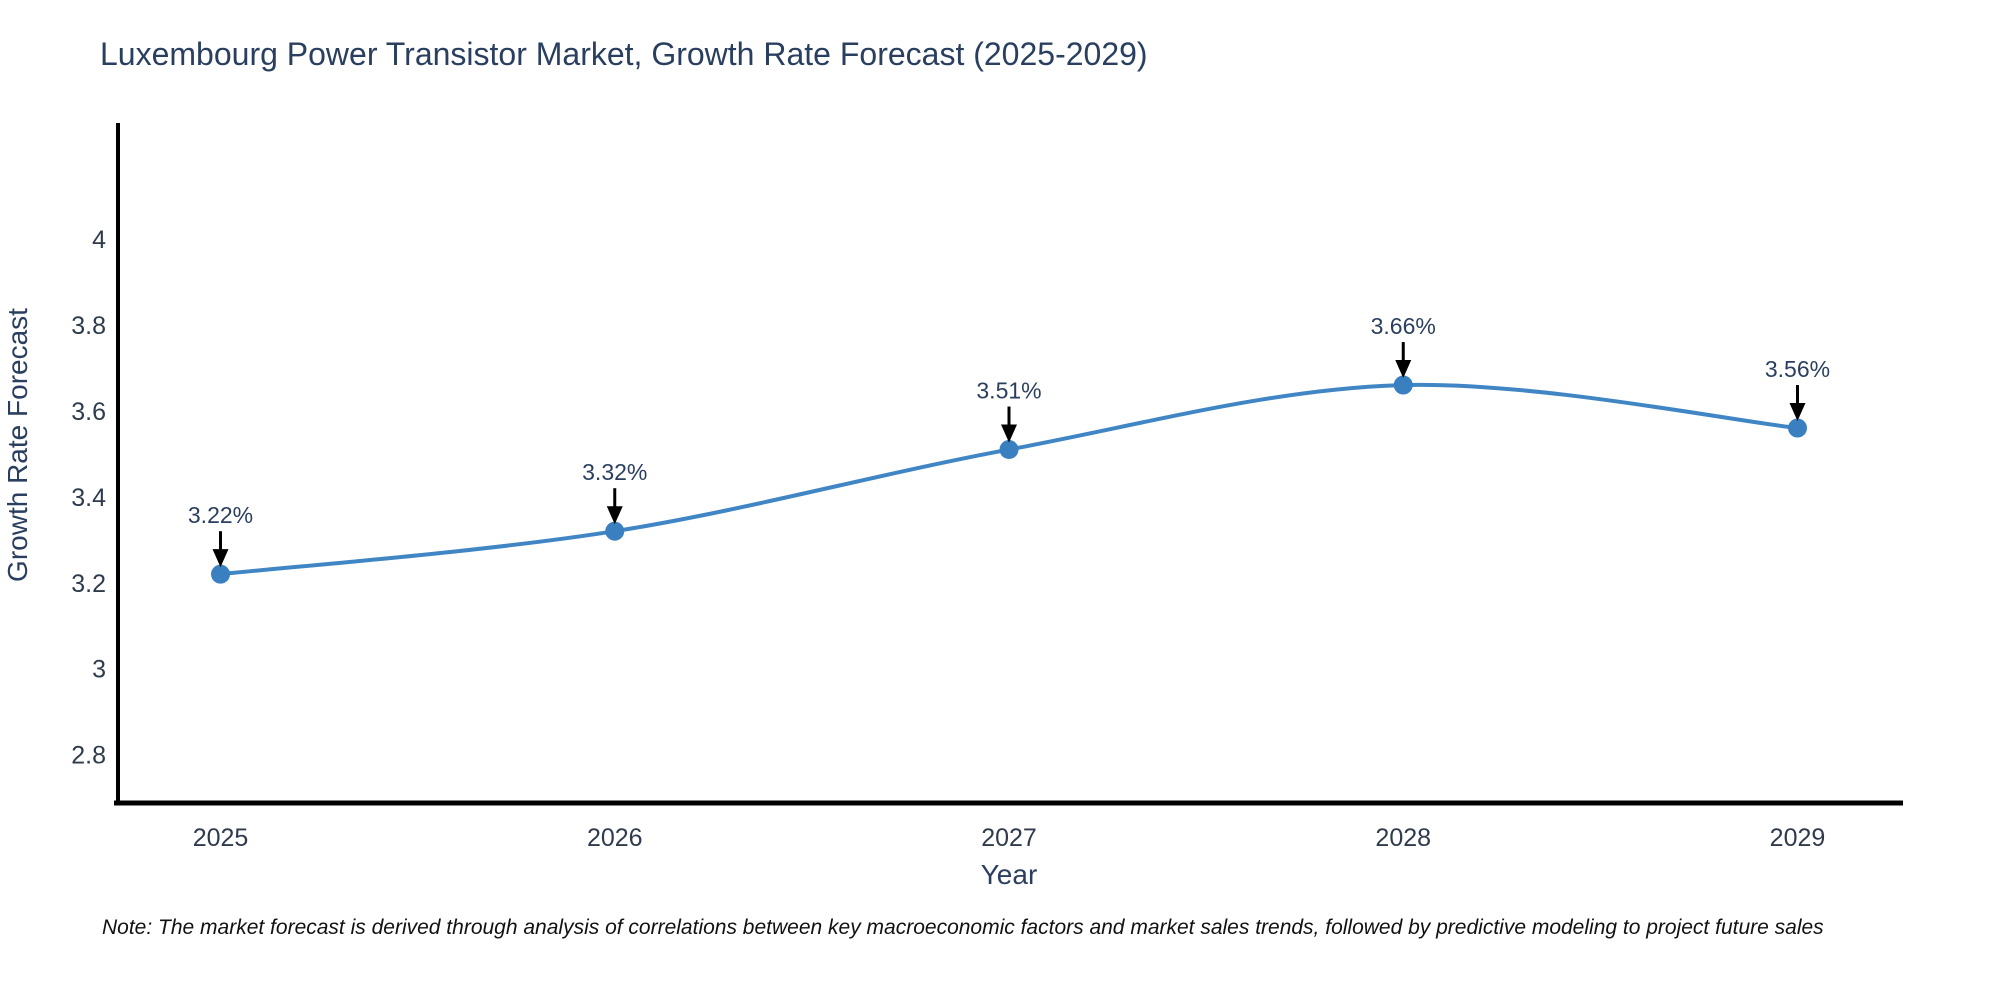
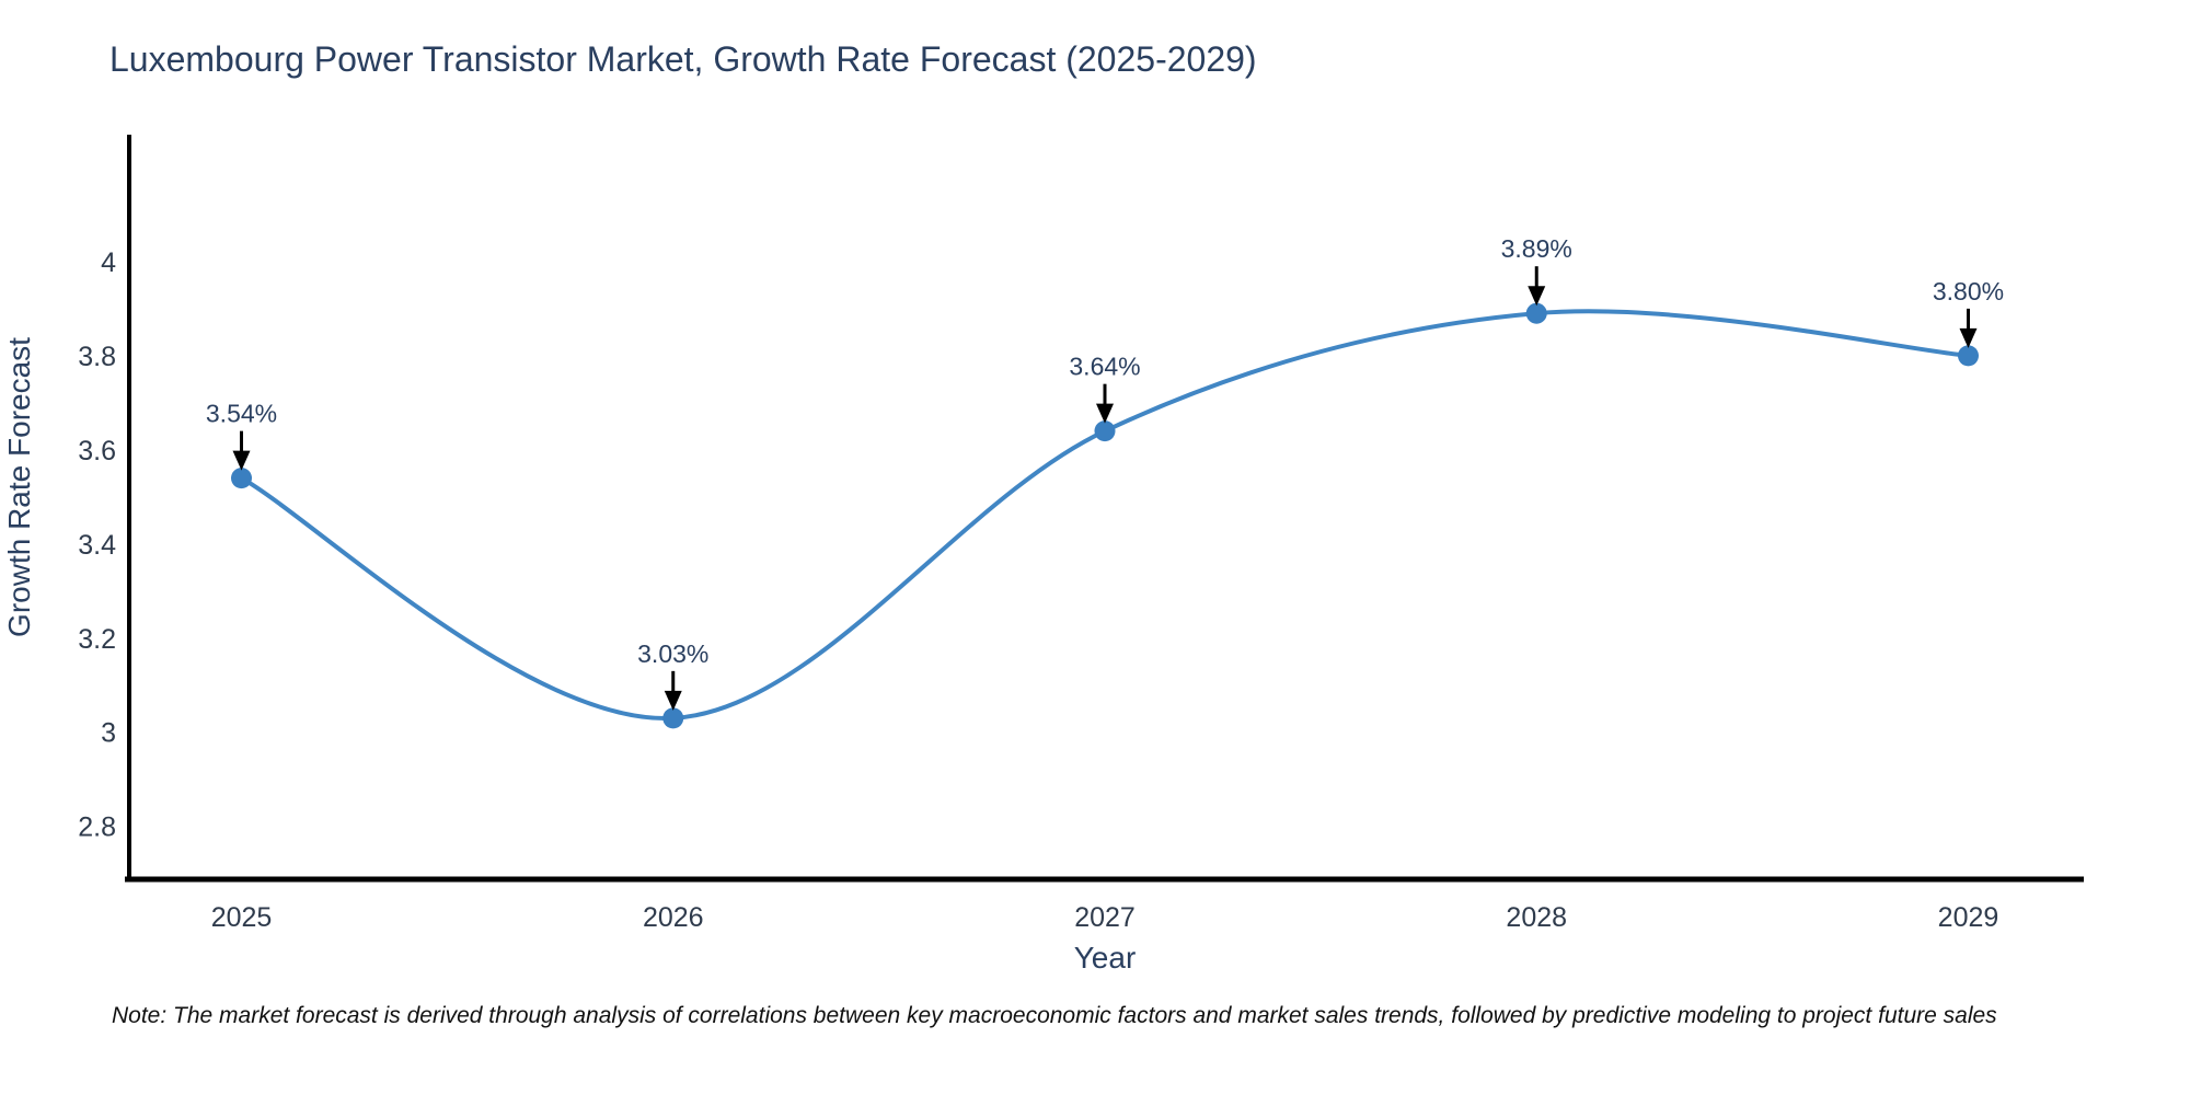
2025: 3.22% -> 3.54%
2026: 3.32% -> 3.03%
2027: 3.51% -> 3.64%
2028: 3.66% -> 3.89%
2029: 3.56% -> 3.80%
